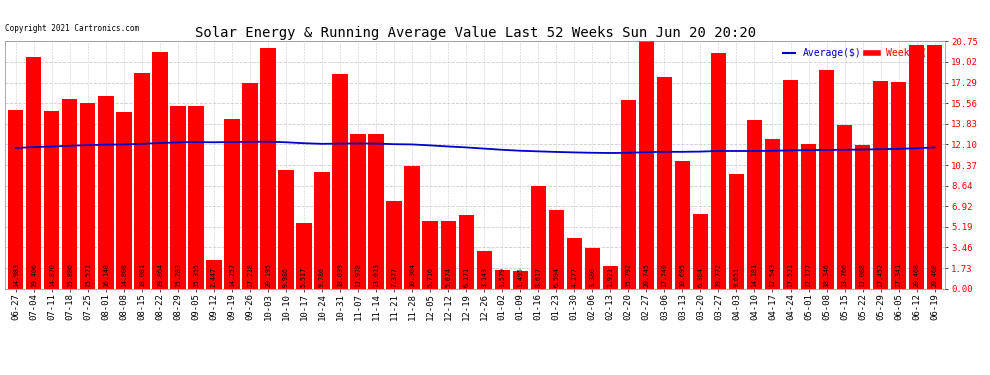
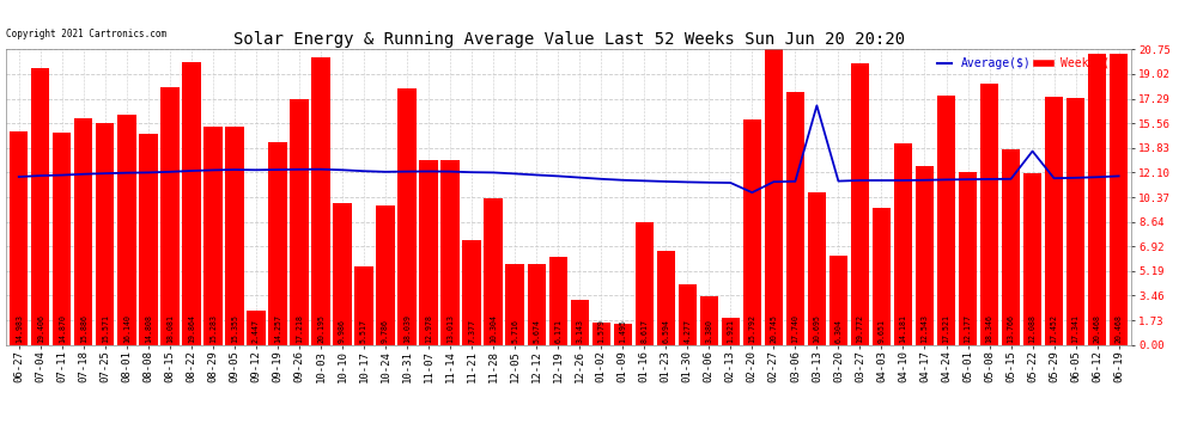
Average($)/02-20: 11.4 -> 10.7
Average($)/03-13: 11.5 -> 16.8
Average($)/05-22: 11.7 -> 13.6
